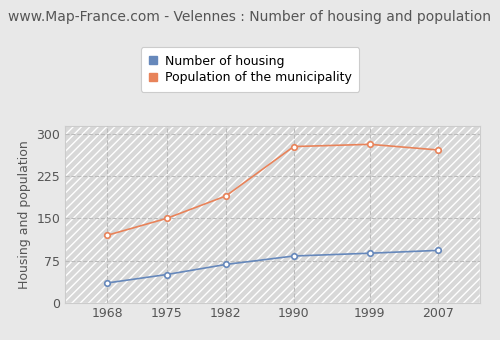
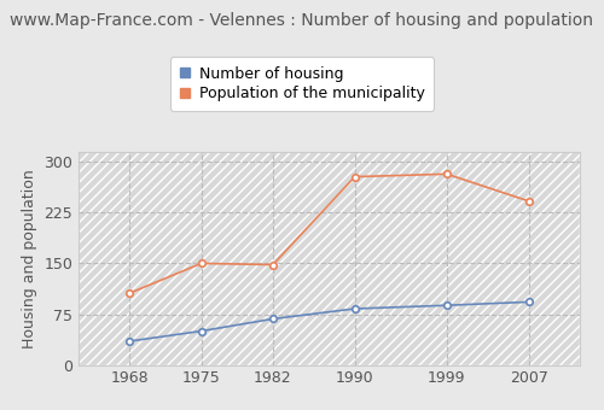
Population of the municipality/1968: 120 -> 106
Population of the municipality/1982: 190 -> 148
Population of the municipality/2007: 272 -> 242
